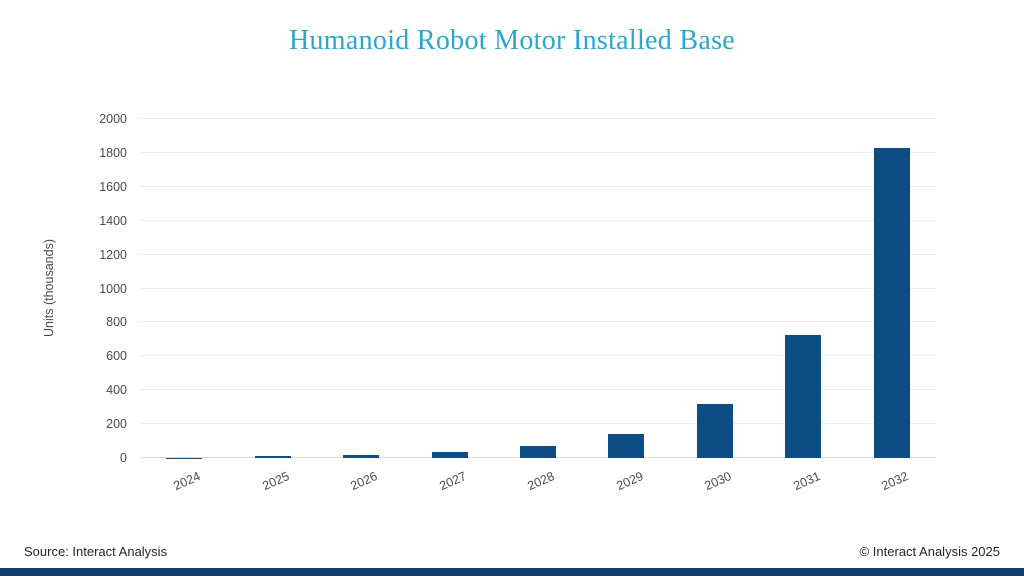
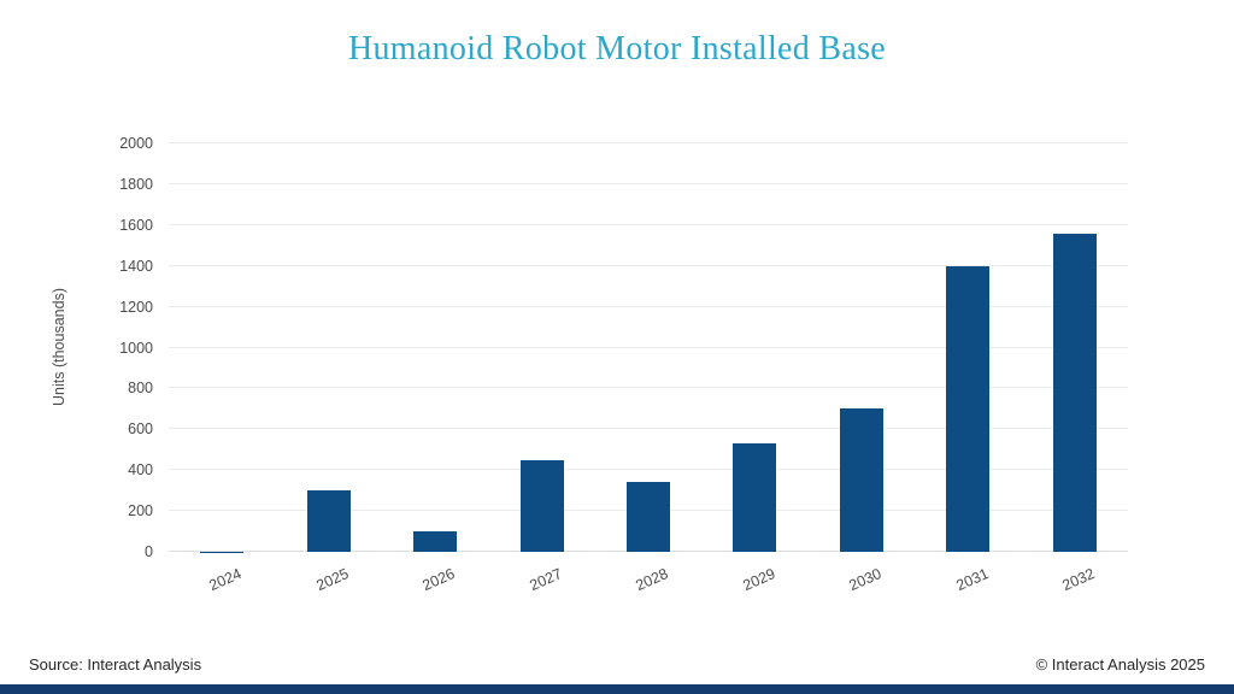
2025: 10 -> 300
2026: 20 -> 100
2027: 40 -> 450
2028: 70 -> 340
2029: 140 -> 530
2030: 320 -> 700
2031: 720 -> 1400
2032: 1830 -> 1560
